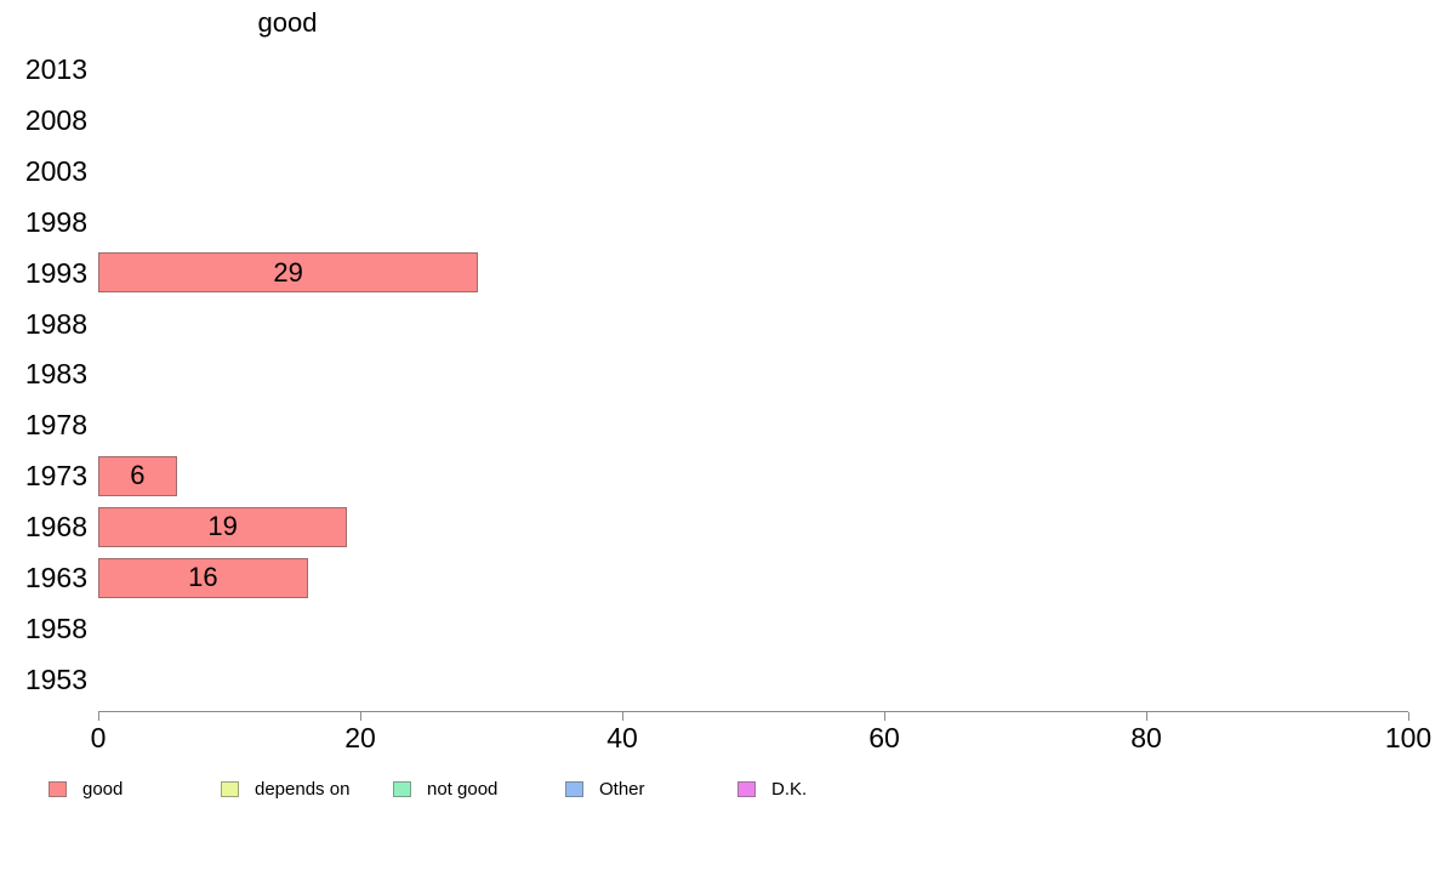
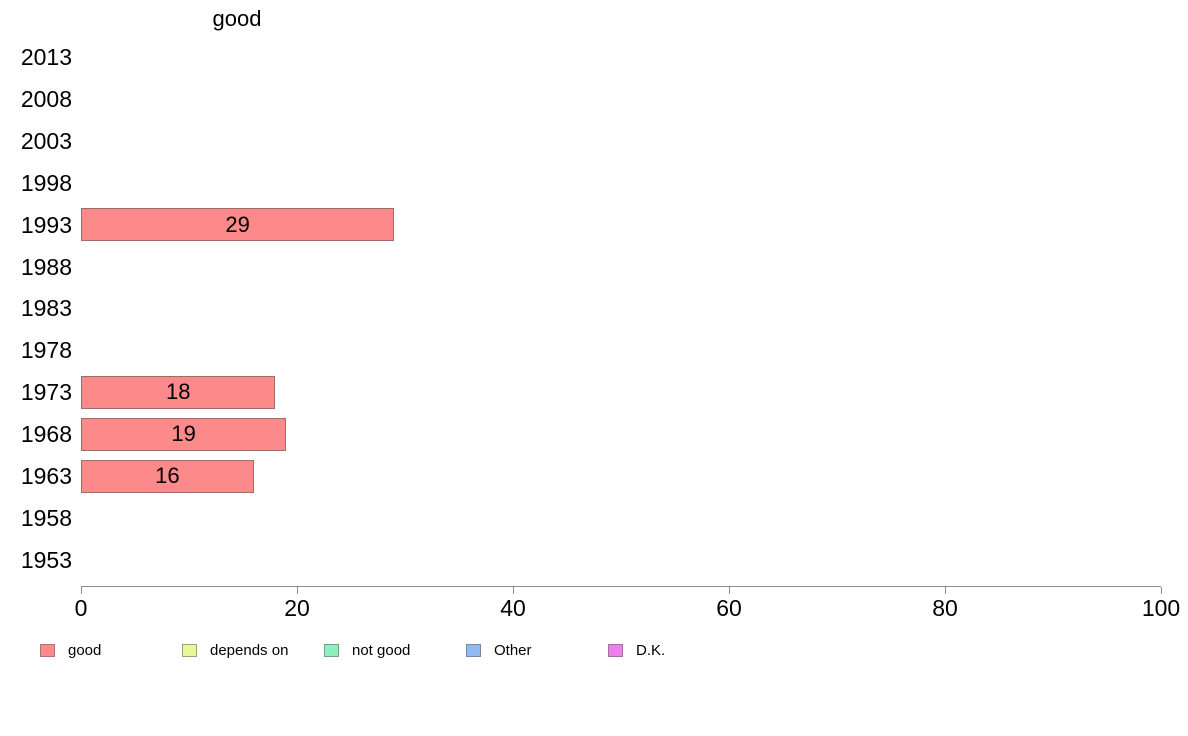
1973: 6 -> 18
